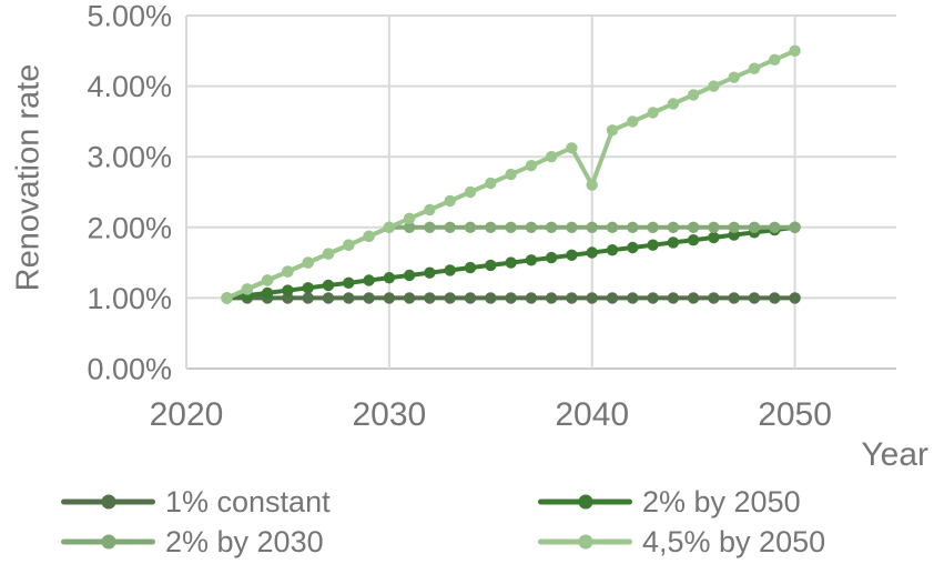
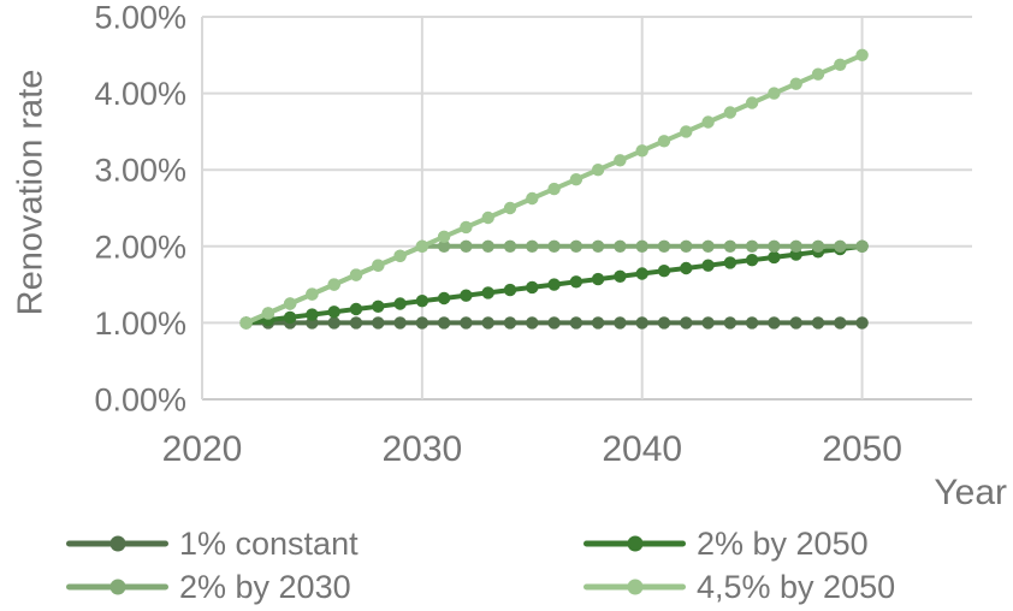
4,5% by 2050/2040: 2.6% -> 3.2%
